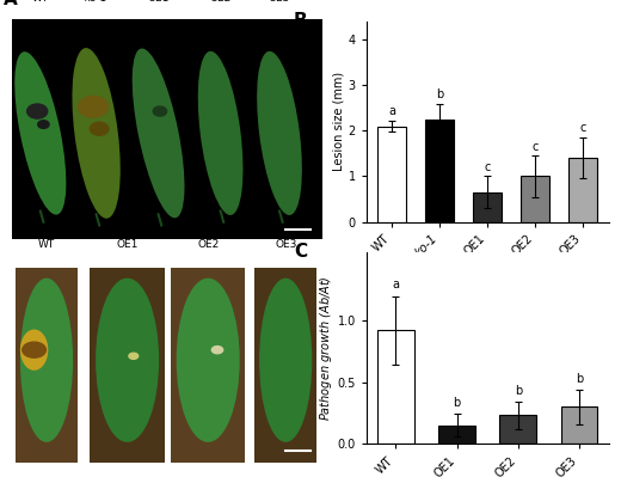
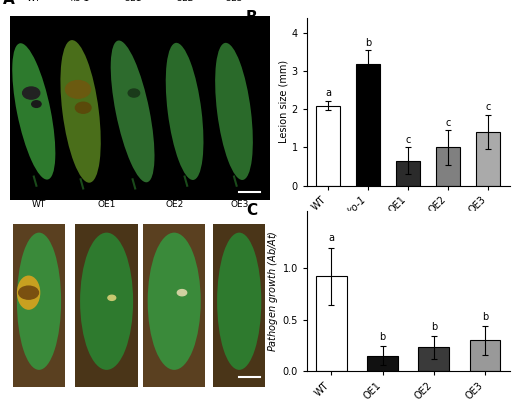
ko-1: 2.25 -> 3.20
